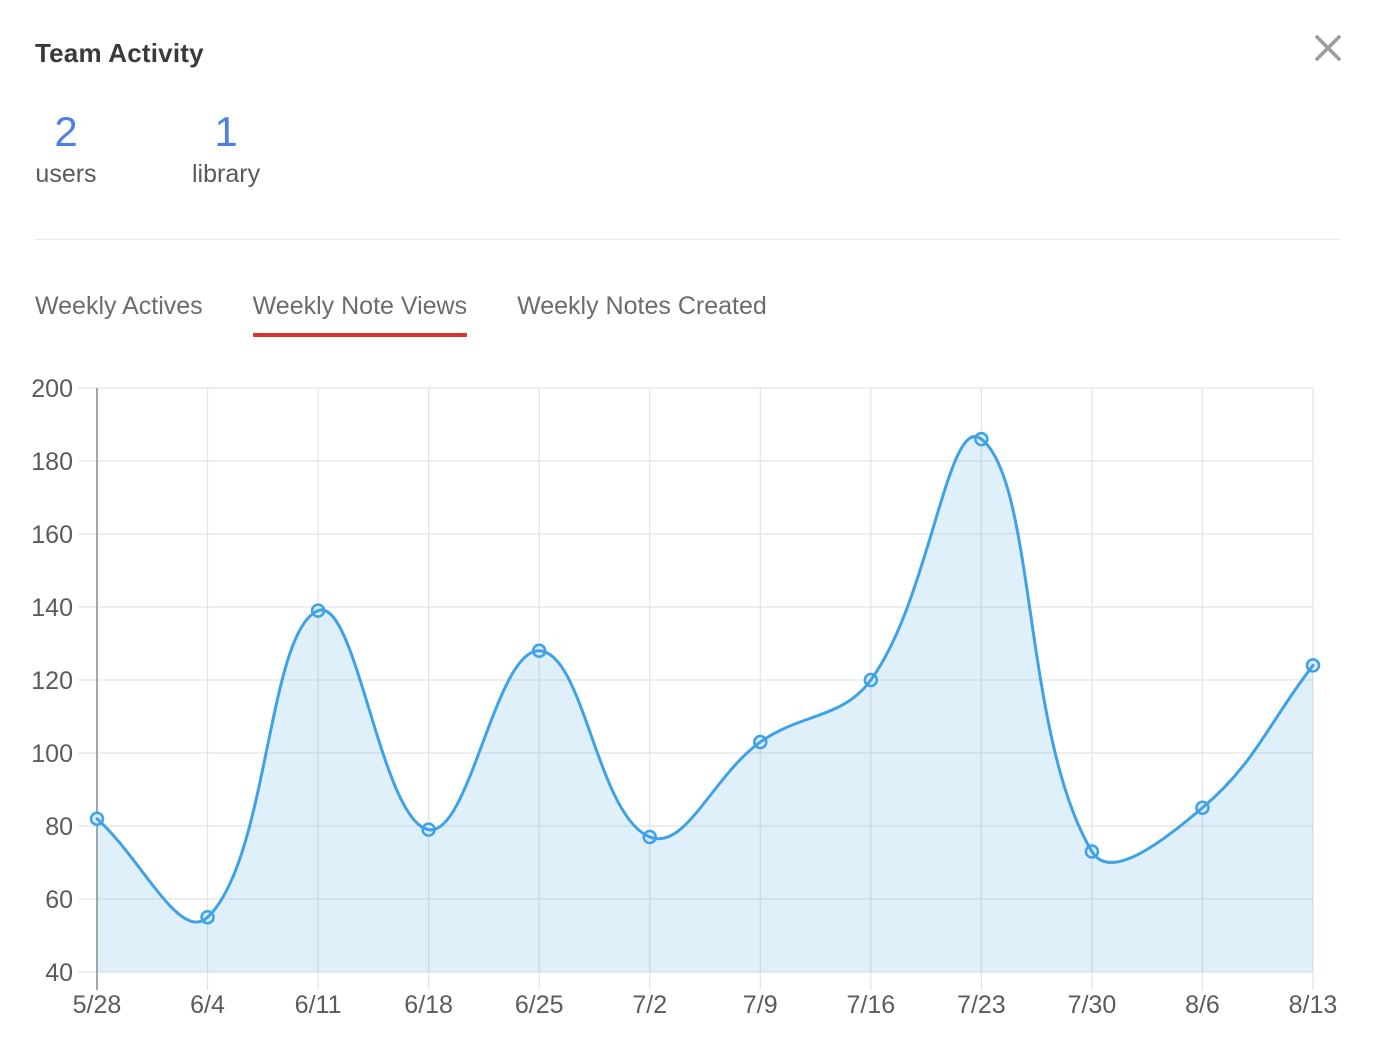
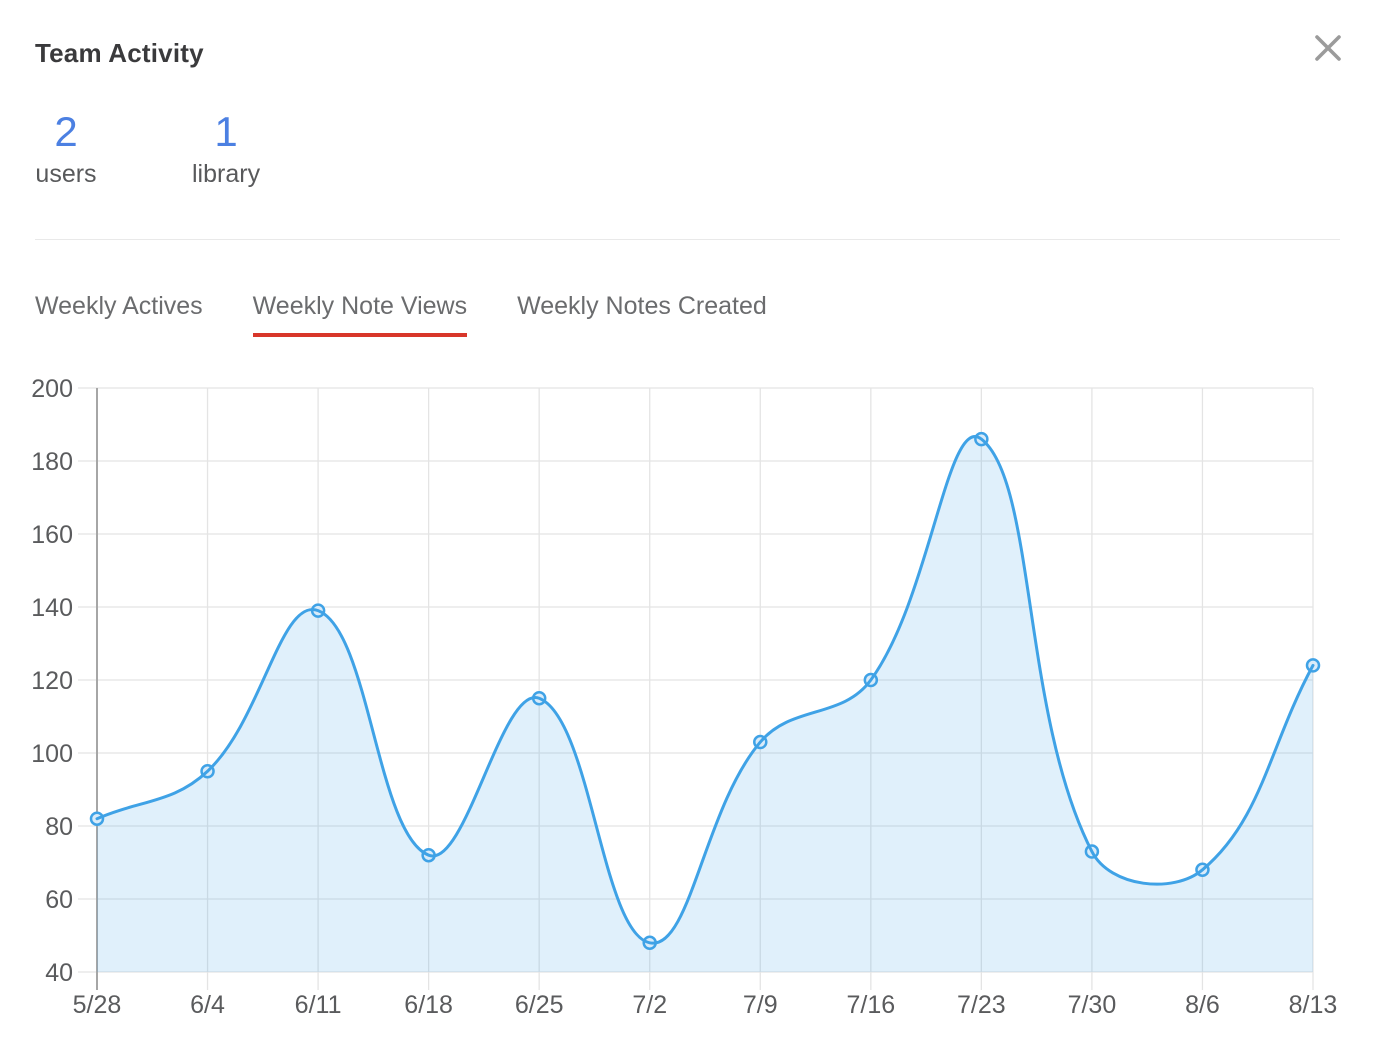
6/4: 55 -> 95
6/18: 79 -> 72
6/25: 128 -> 115
7/2: 77 -> 48
8/6: 85 -> 68
